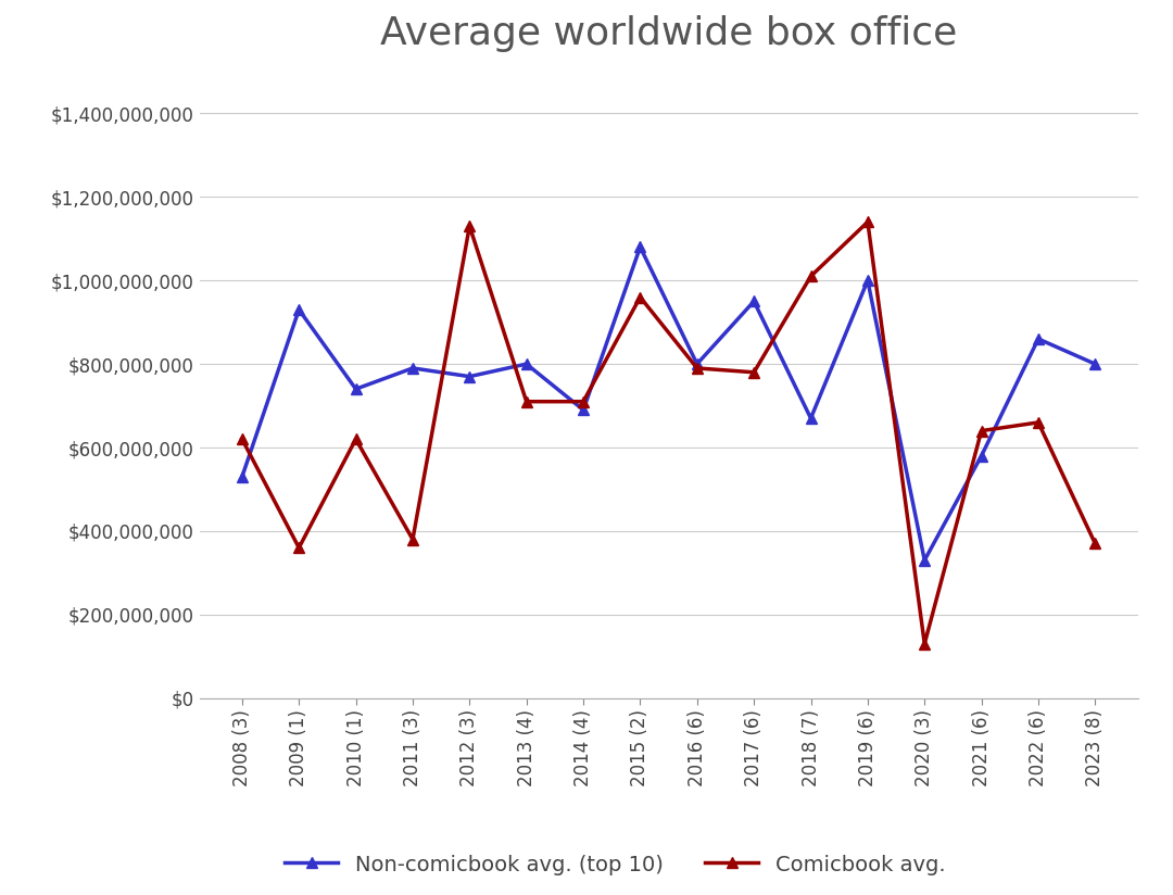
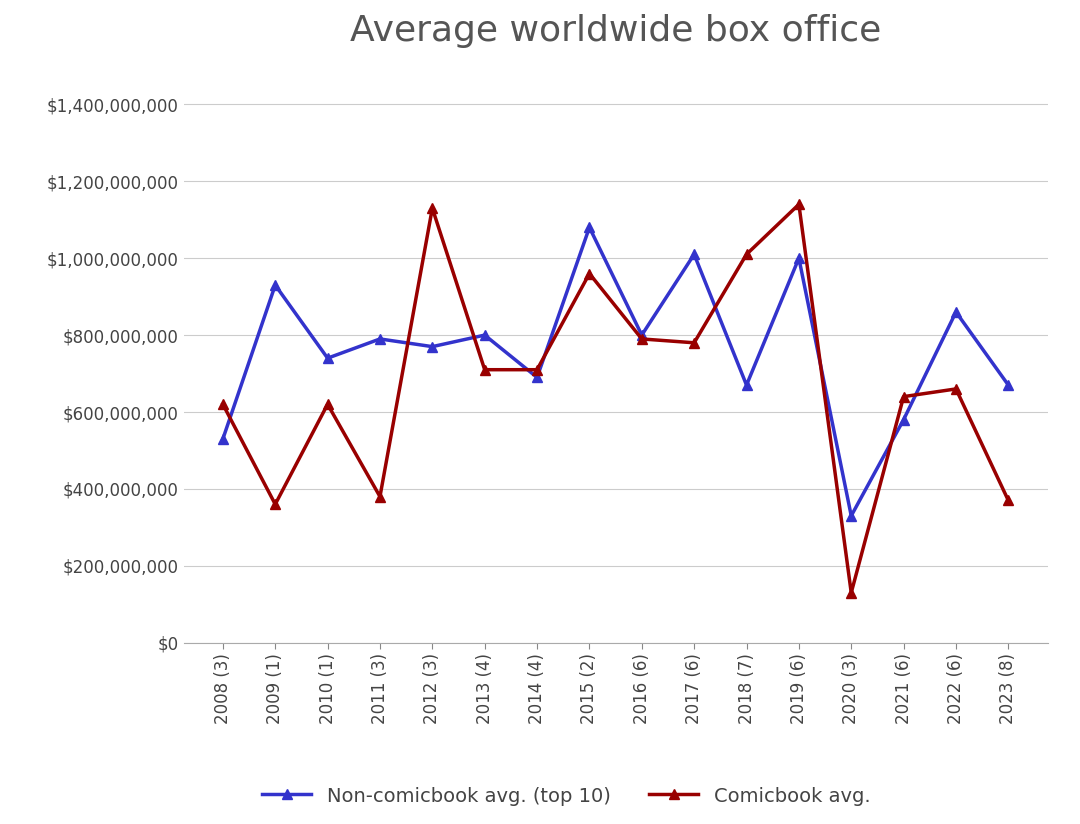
Non-comicbook avg. (top 10)/2017 (6): $950,000,000 -> $1,010,000,000
Non-comicbook avg. (top 10)/2023 (8): $800,000,000 -> $670,000,000
